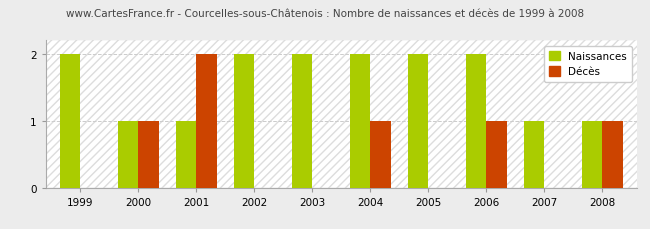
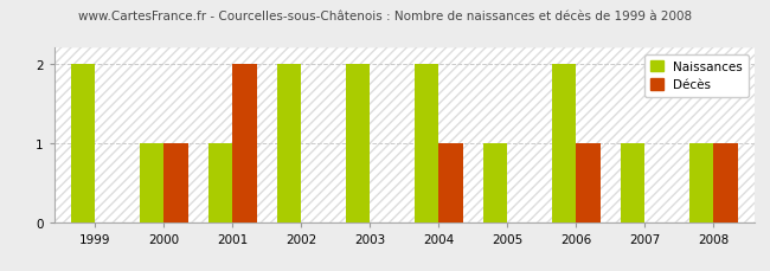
Naissances/2005: 2 -> 1
